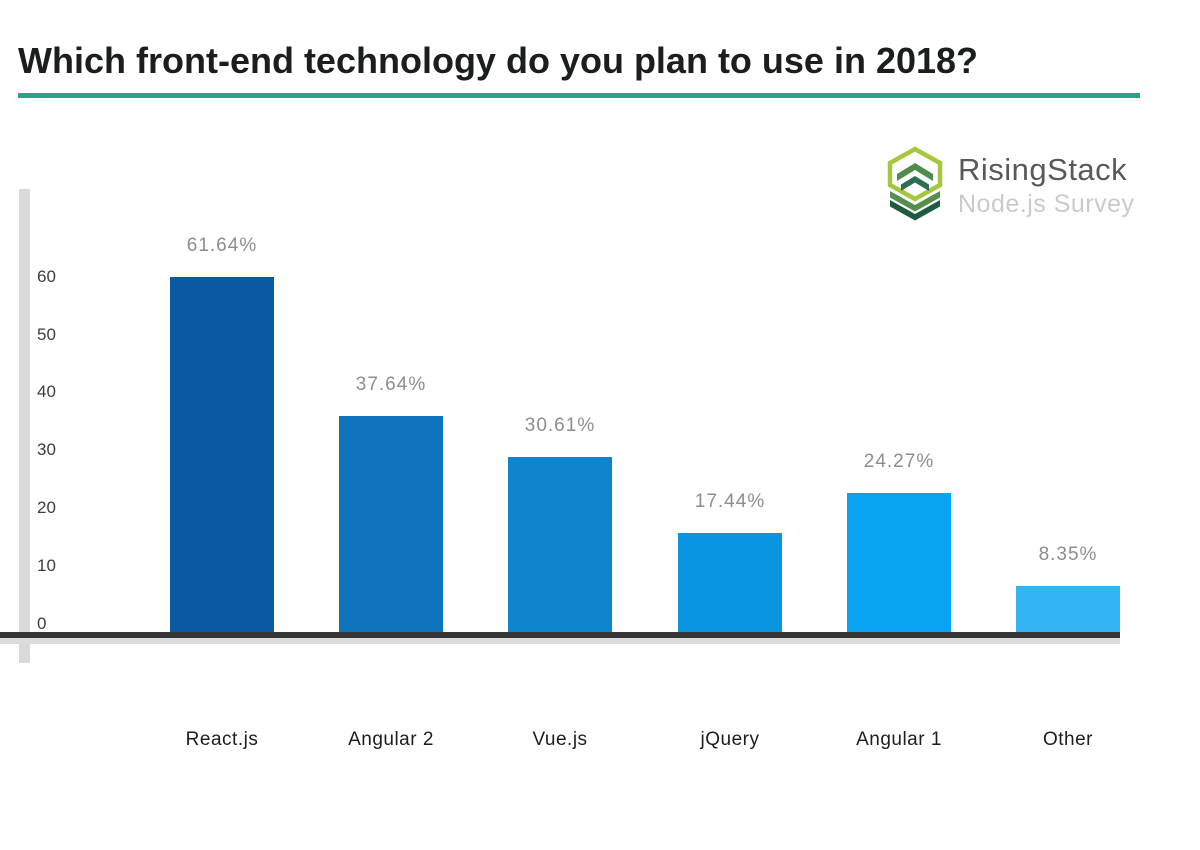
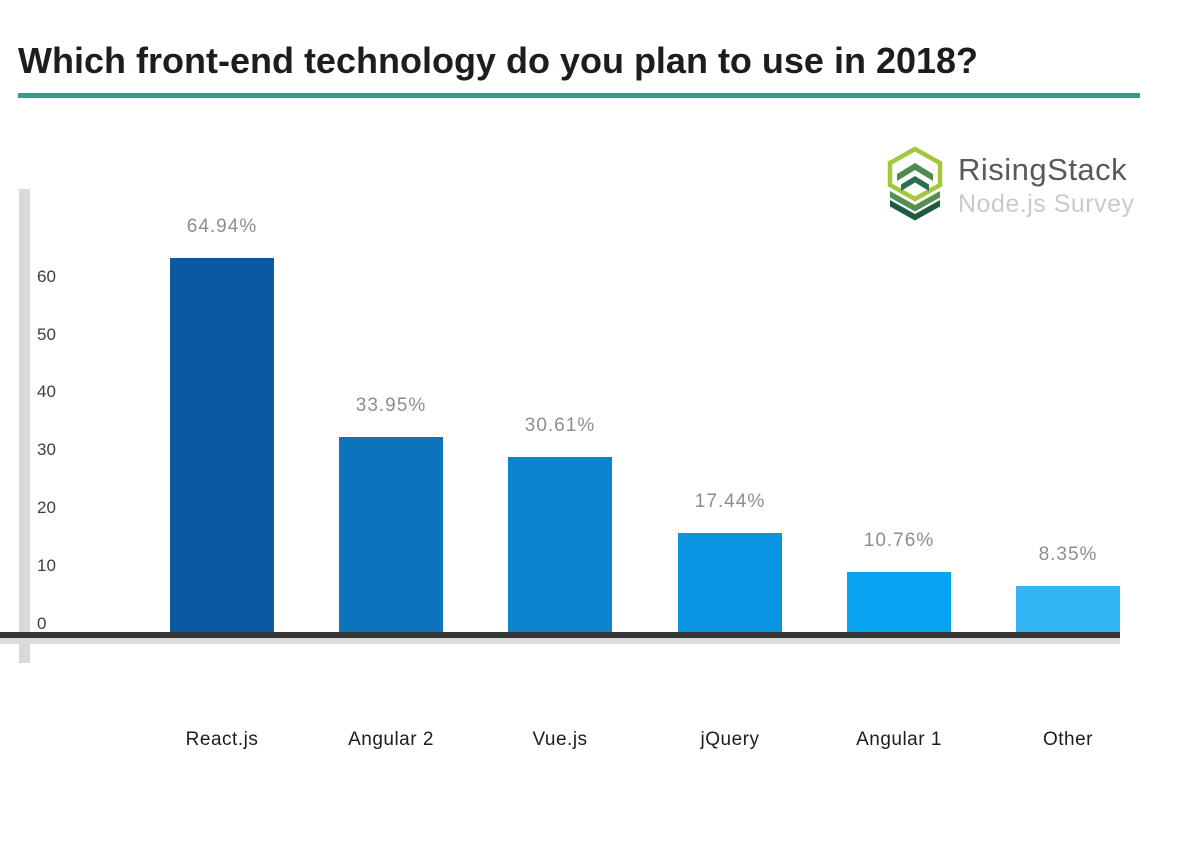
React.js: 61.64% -> 64.94%
Angular 2: 37.64% -> 33.95%
Angular 1: 24.27% -> 10.76%
